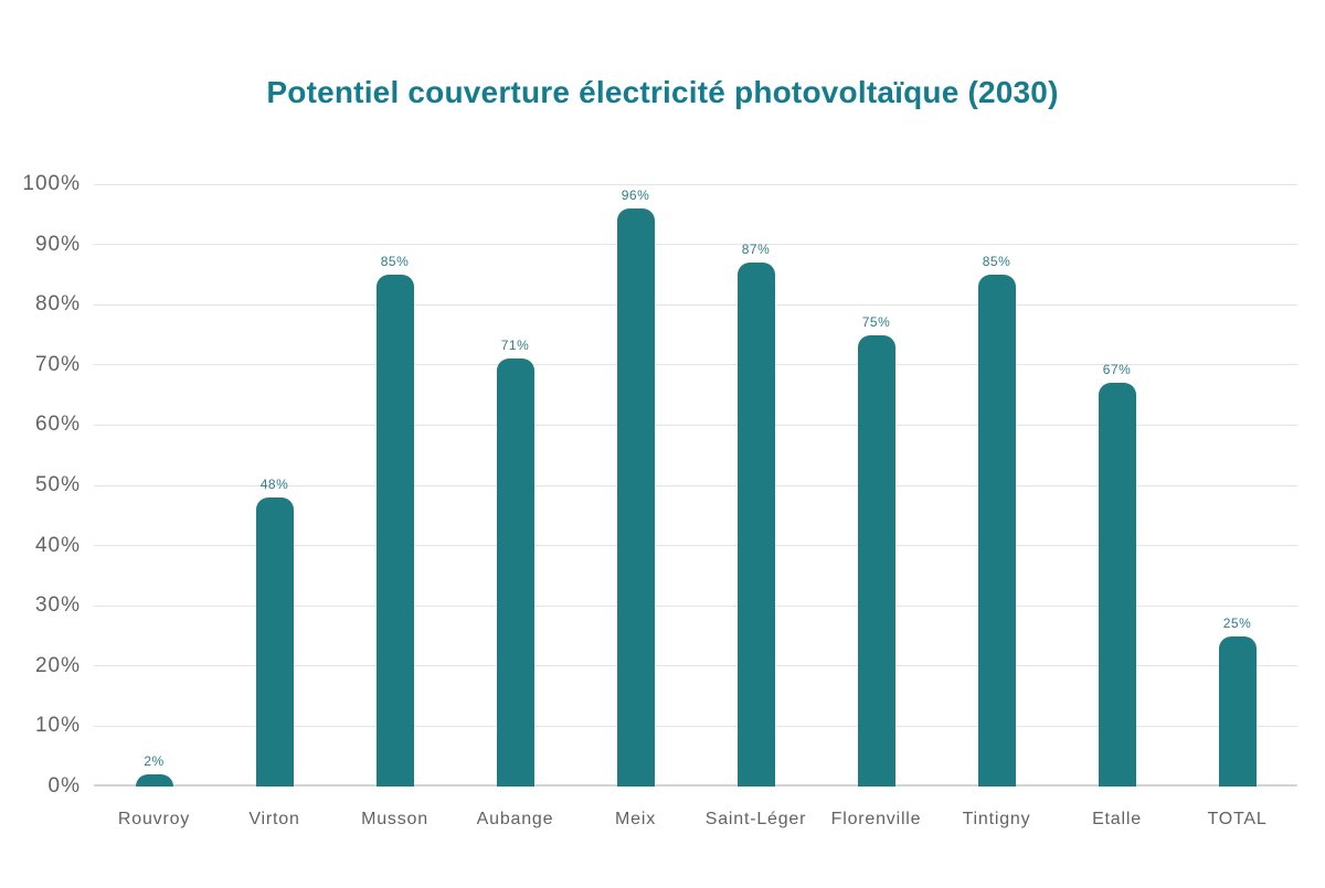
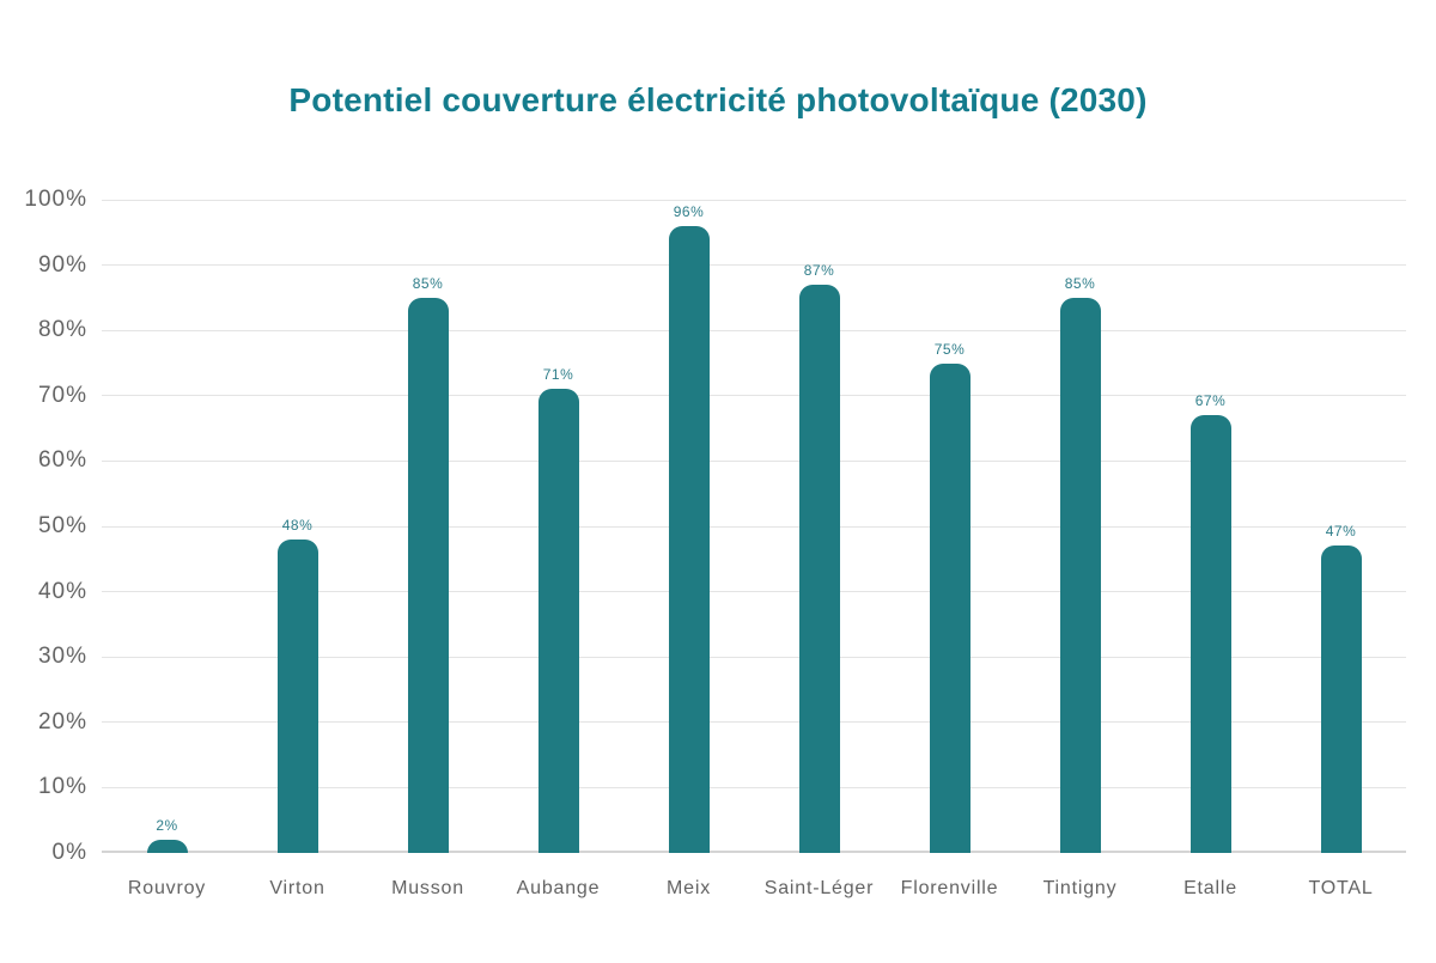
TOTAL: 25% -> 47%
